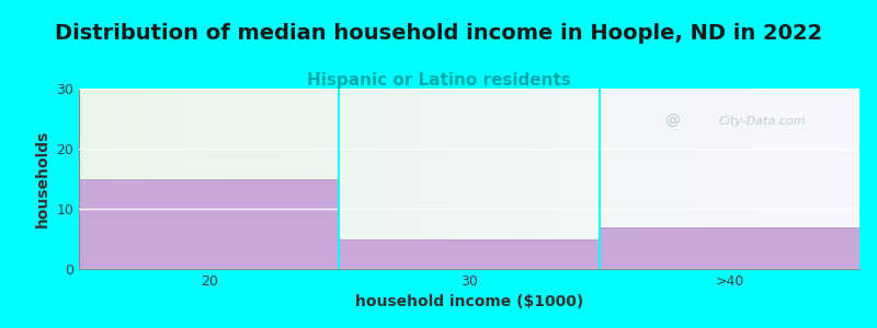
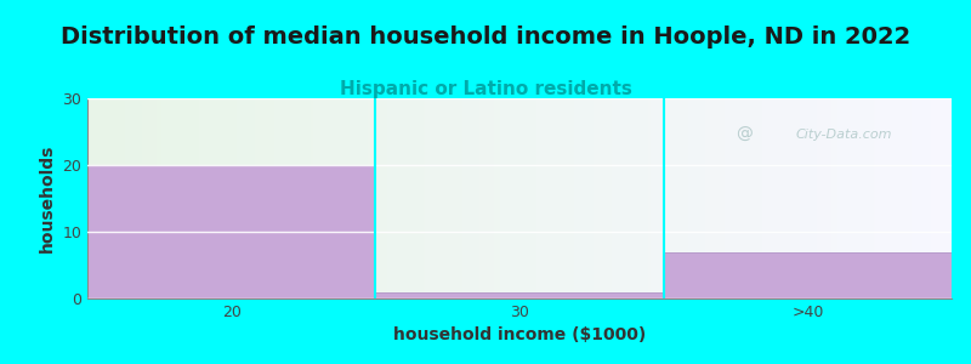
20: 15 -> 20
30: 5 -> 1
